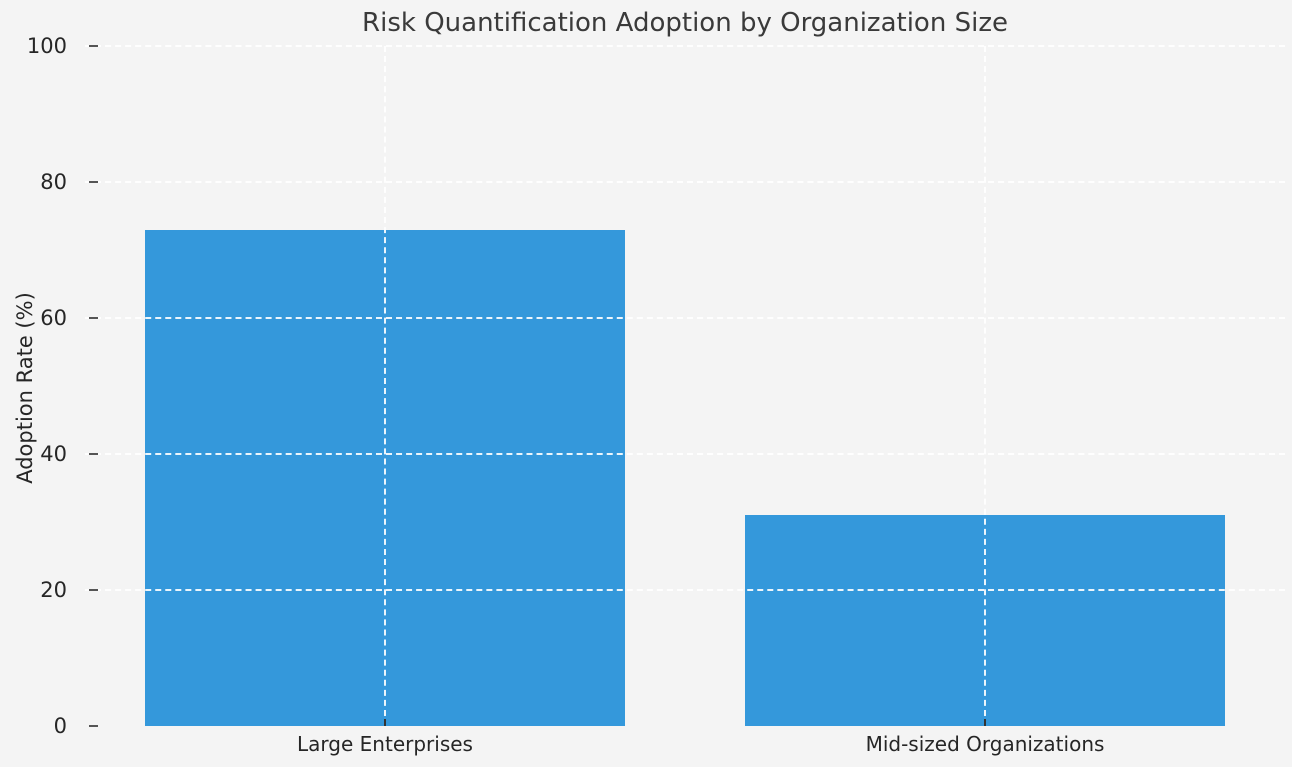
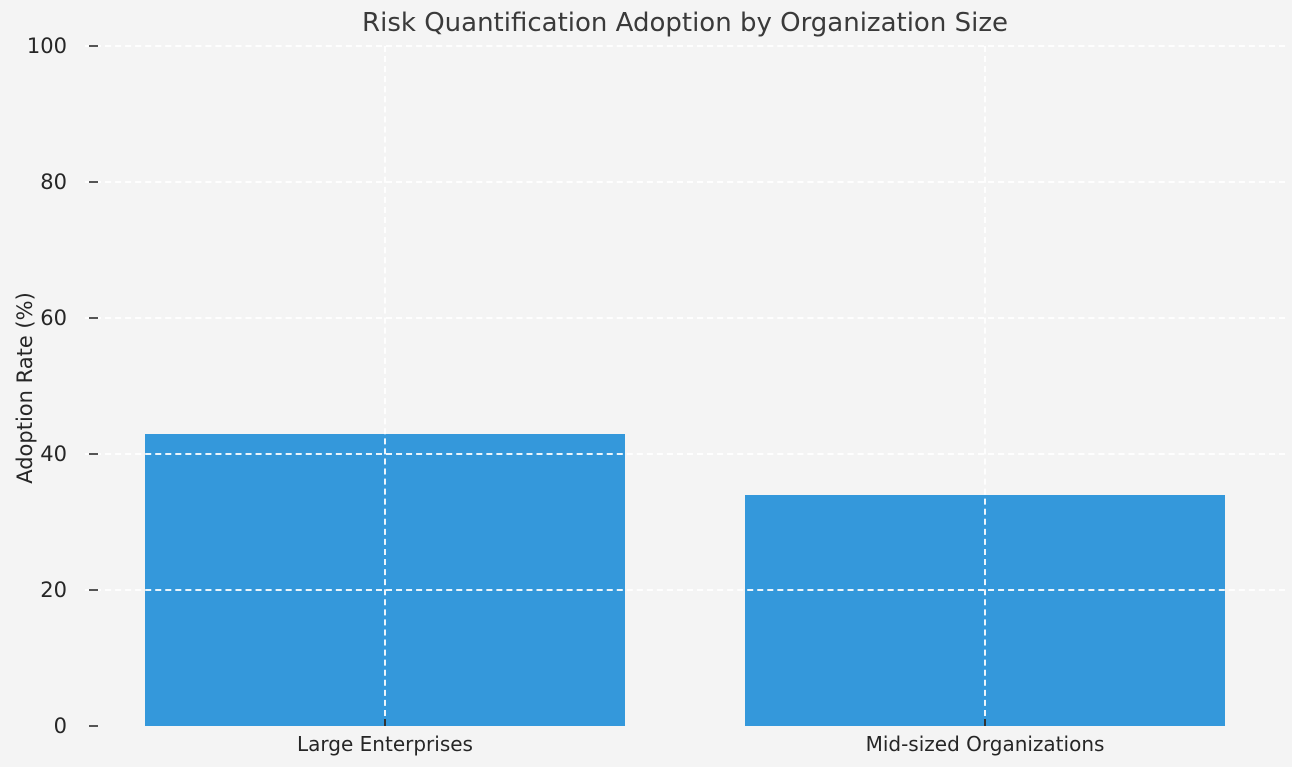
Large Enterprises: 73 -> 43
Mid-sized Organizations: 31 -> 34
